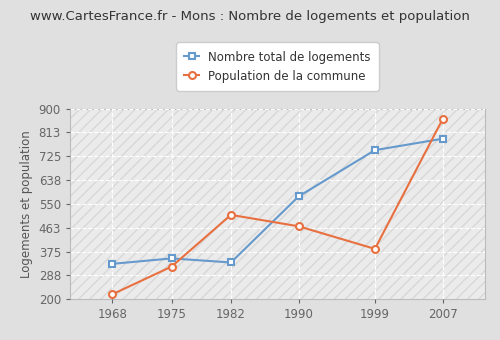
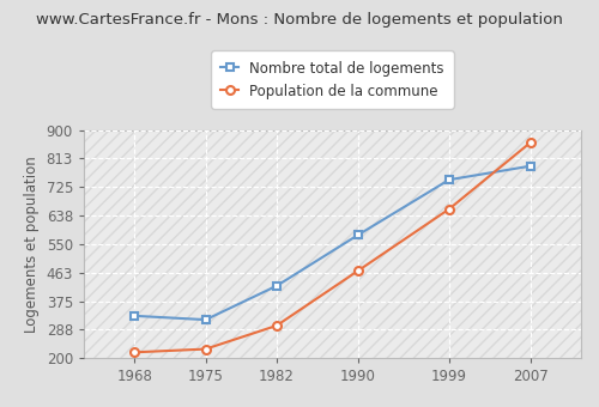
Nombre total de logements/1975: 350 -> 318
Population de la commune/1975: 320 -> 228
Nombre total de logements/1982: 335 -> 422
Population de la commune/1982: 510 -> 300
Population de la commune/1999: 385 -> 658
